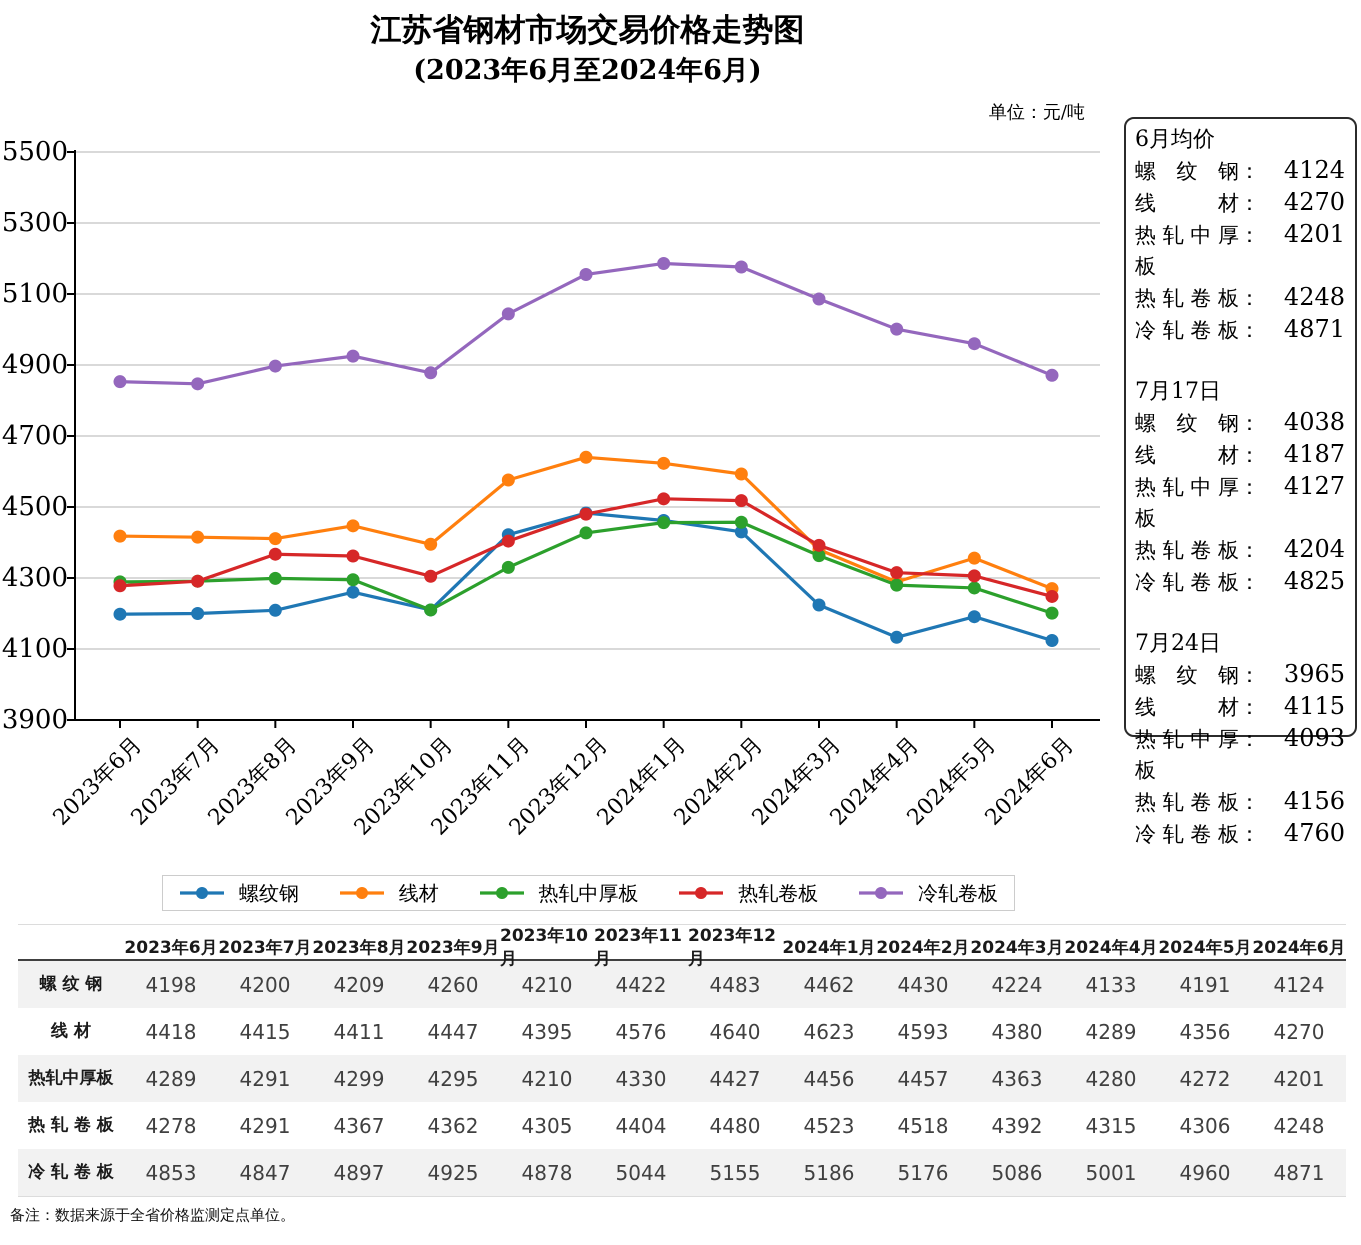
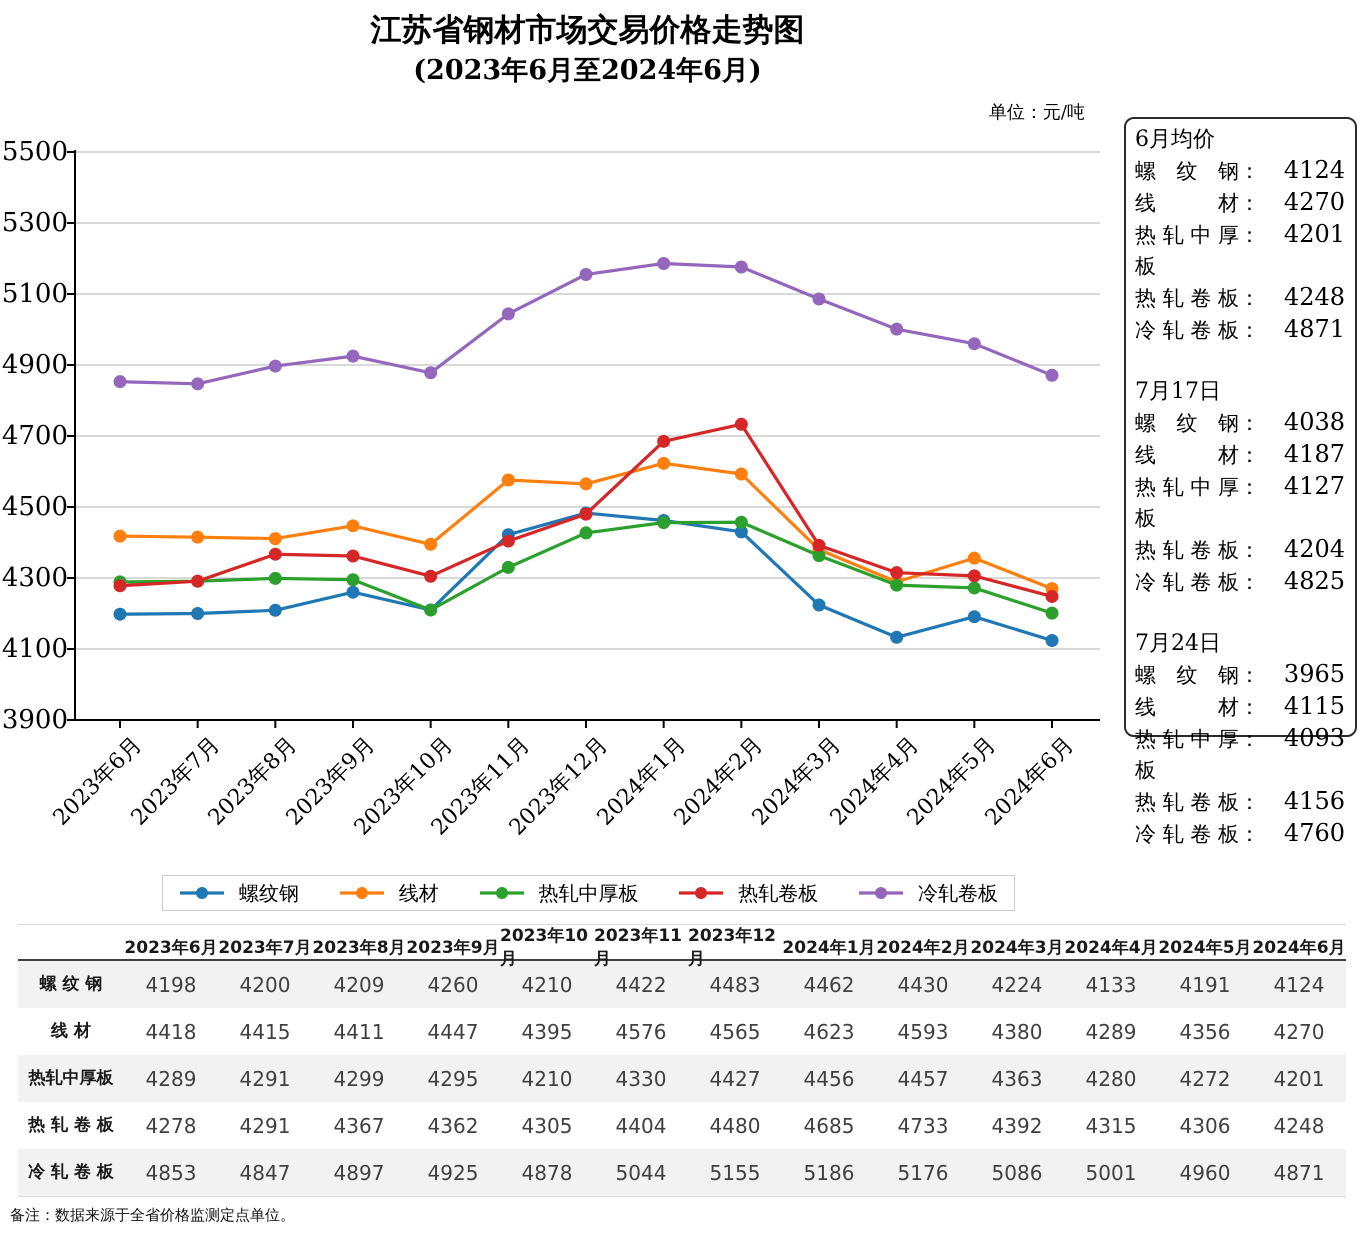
线材/2023年12月: 4640 -> 4565
热轧卷板/2024年1月: 4523 -> 4685
热轧卷板/2024年2月: 4518 -> 4733
